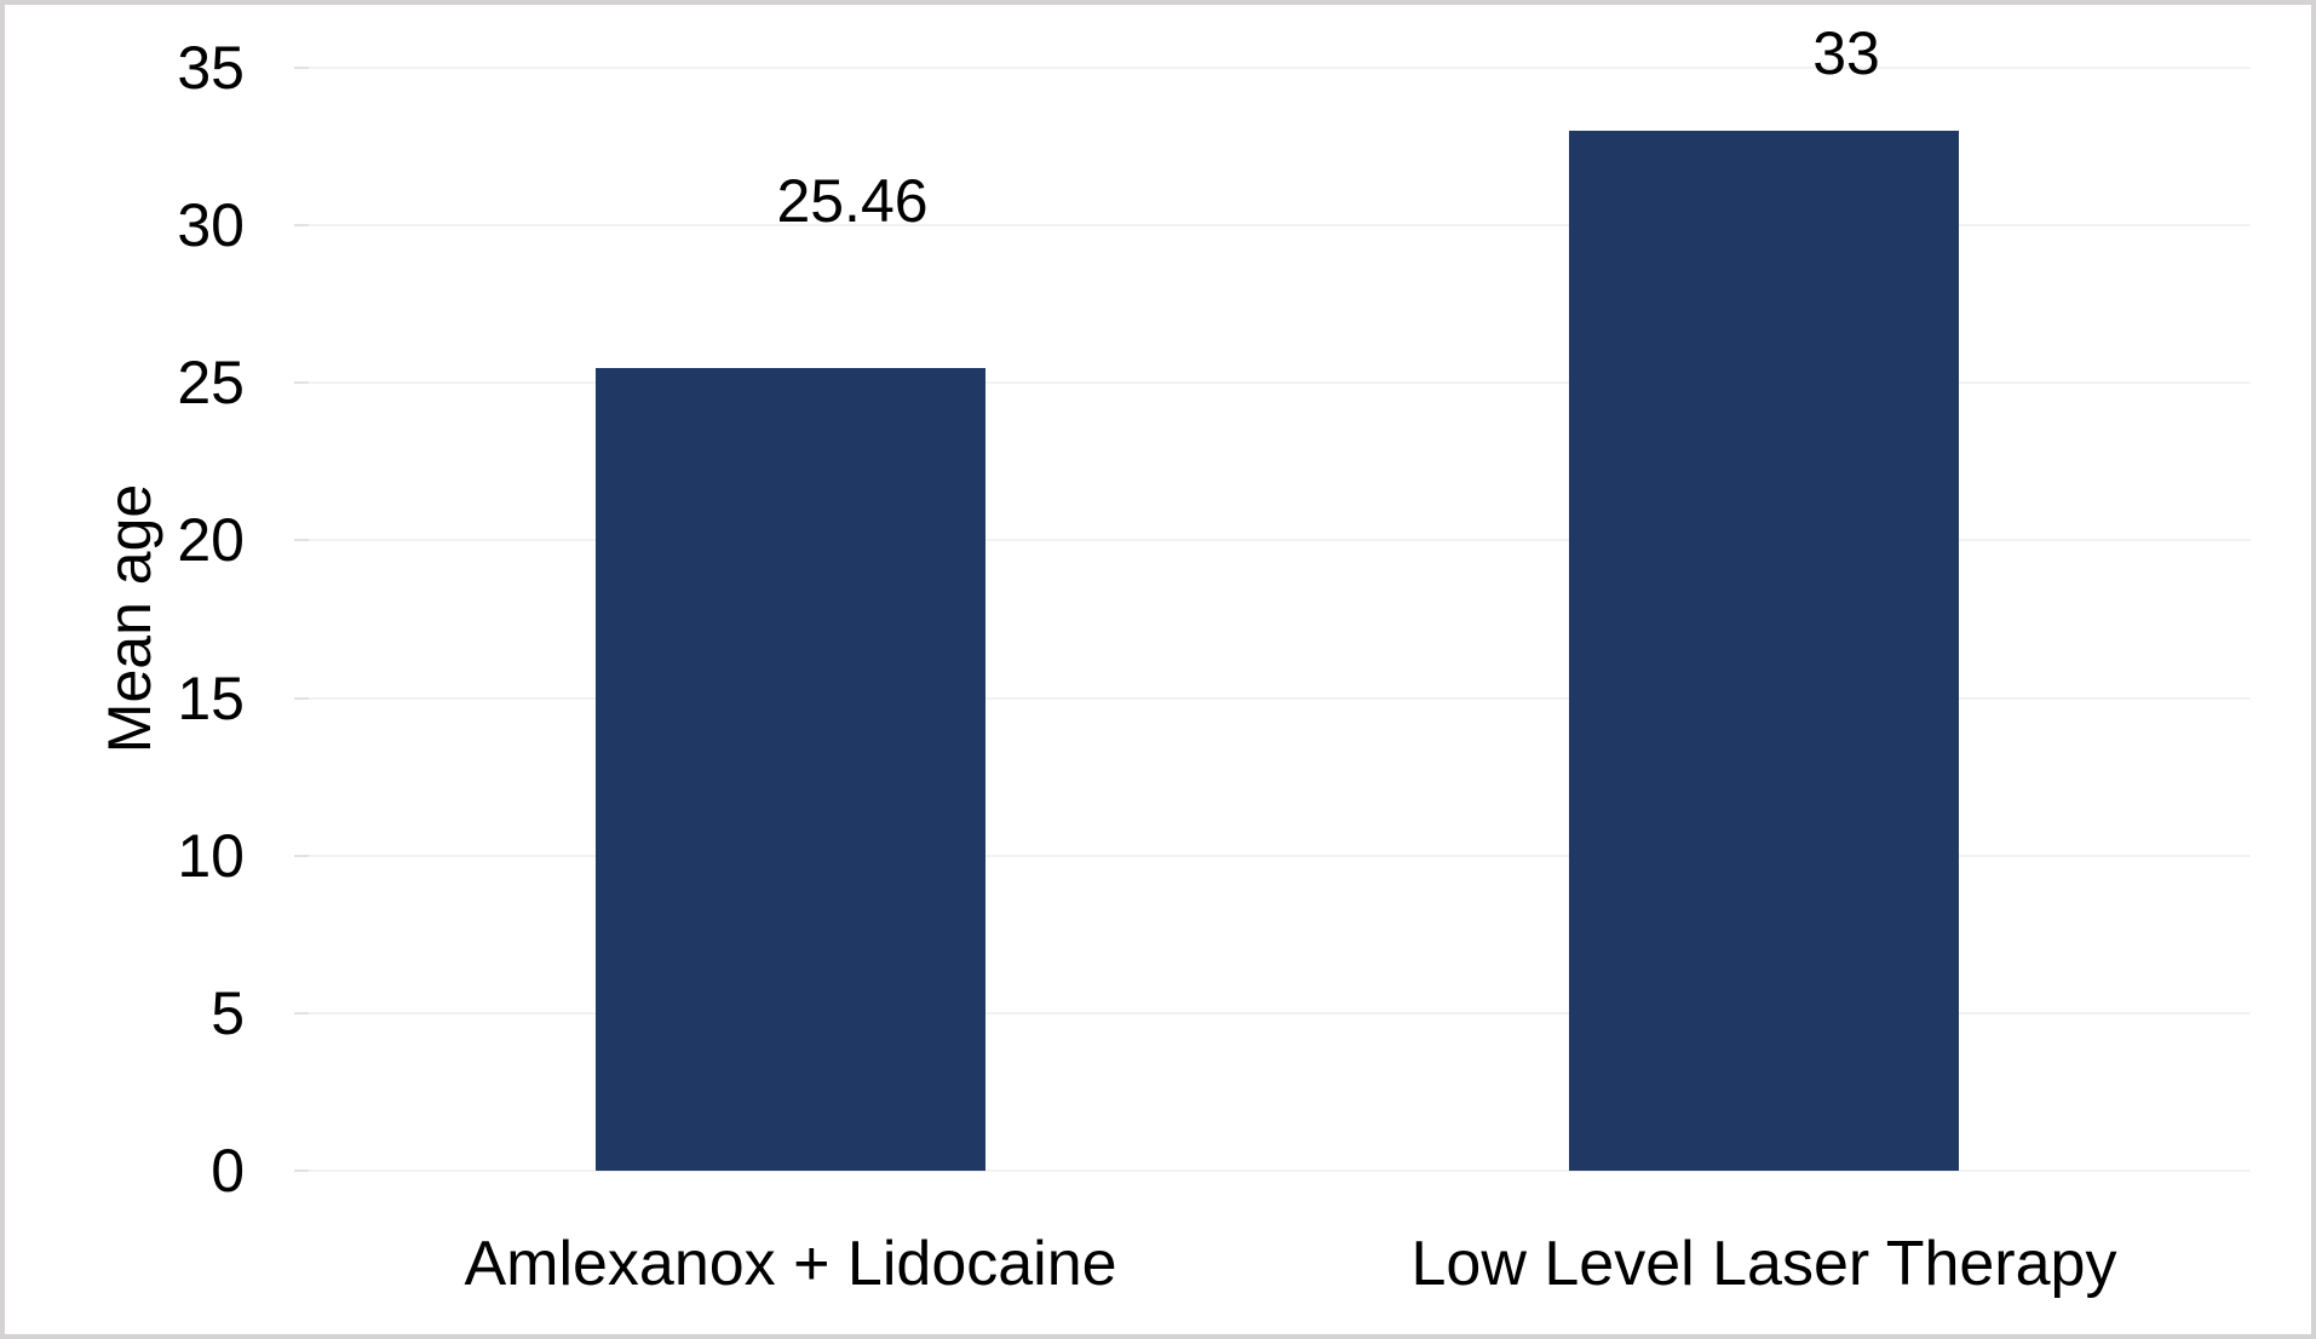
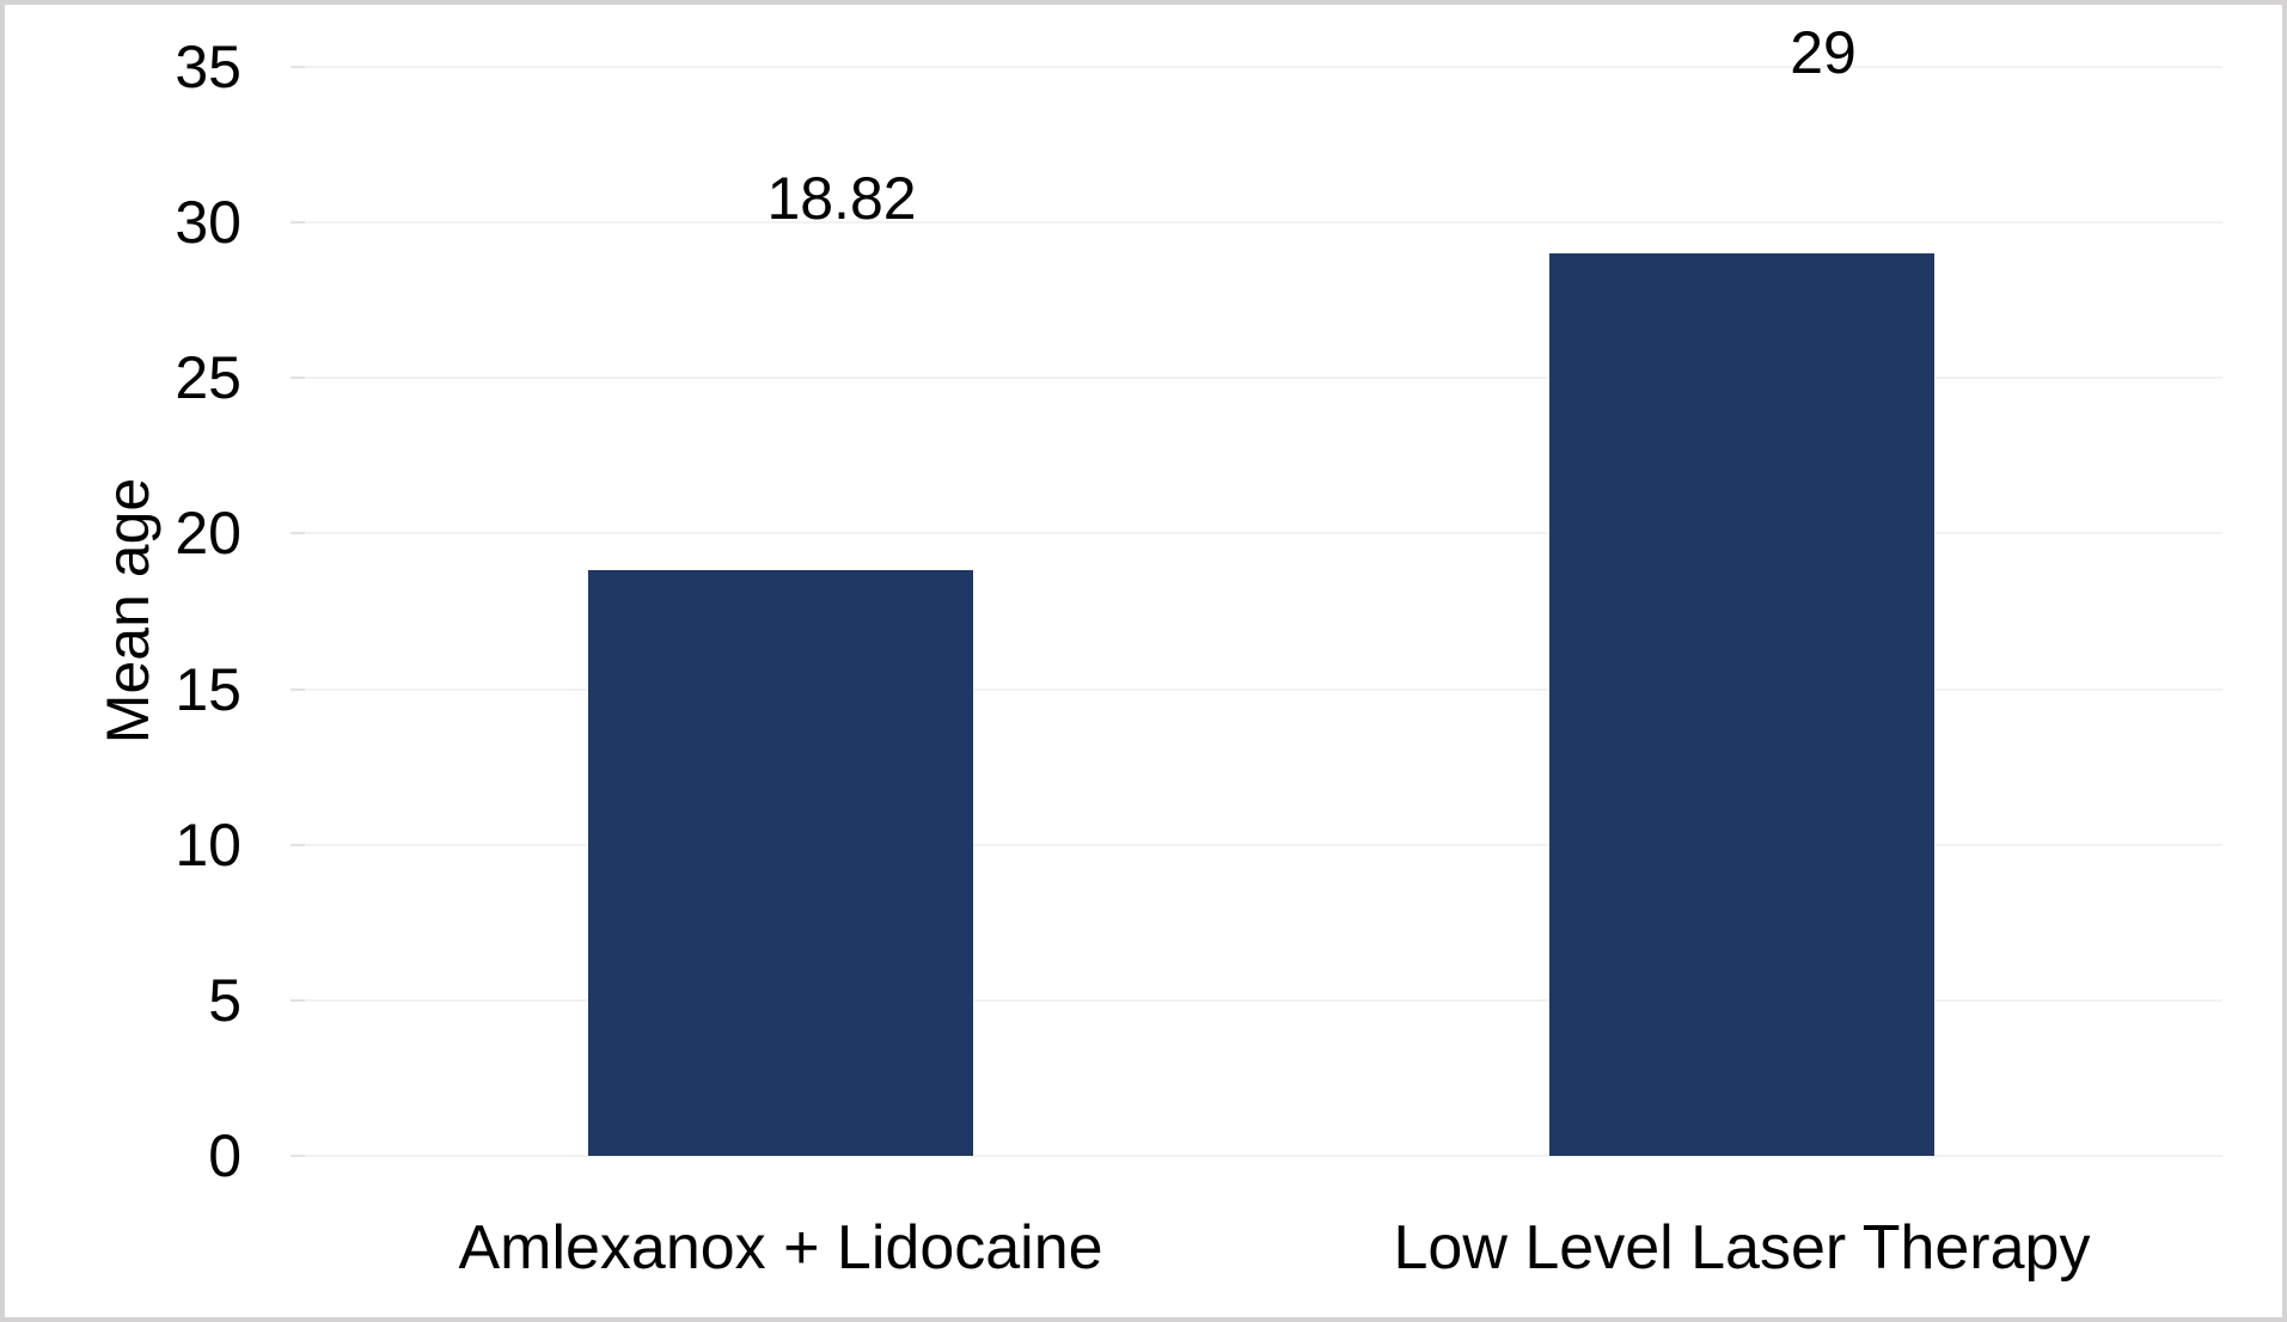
Amlexanox + Lidocaine: 25.46 -> 18.82
Low Level Laser Therapy: 33 -> 29
